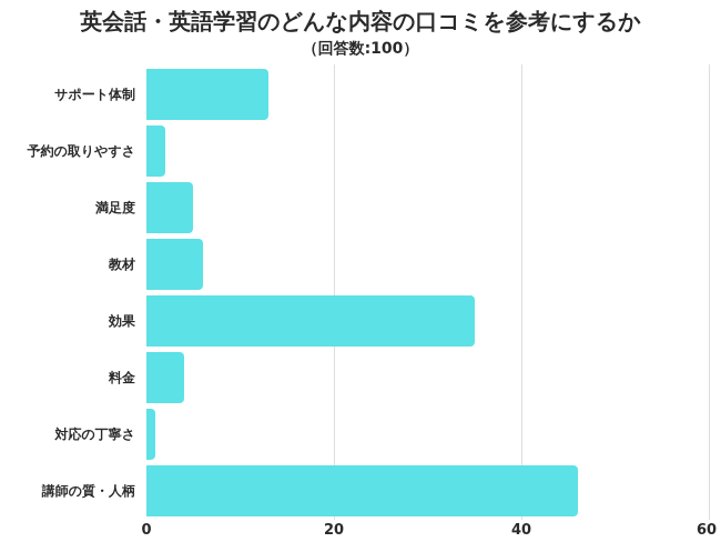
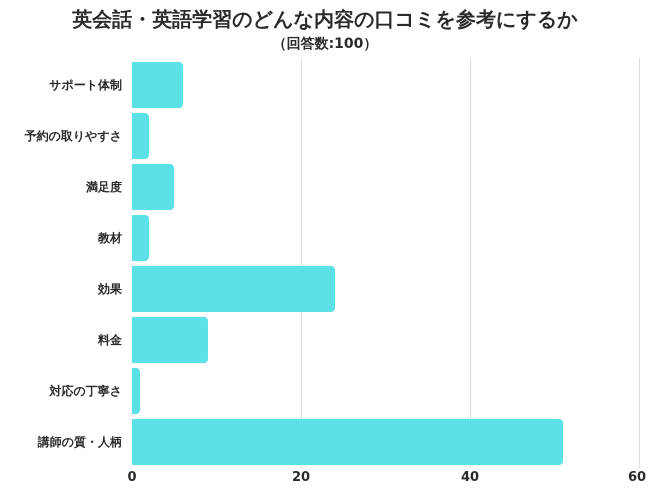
サポート体制: 13 -> 6
教材: 6 -> 2
効果: 35 -> 24
料金: 4 -> 9
講師の質・人柄: 46 -> 51
